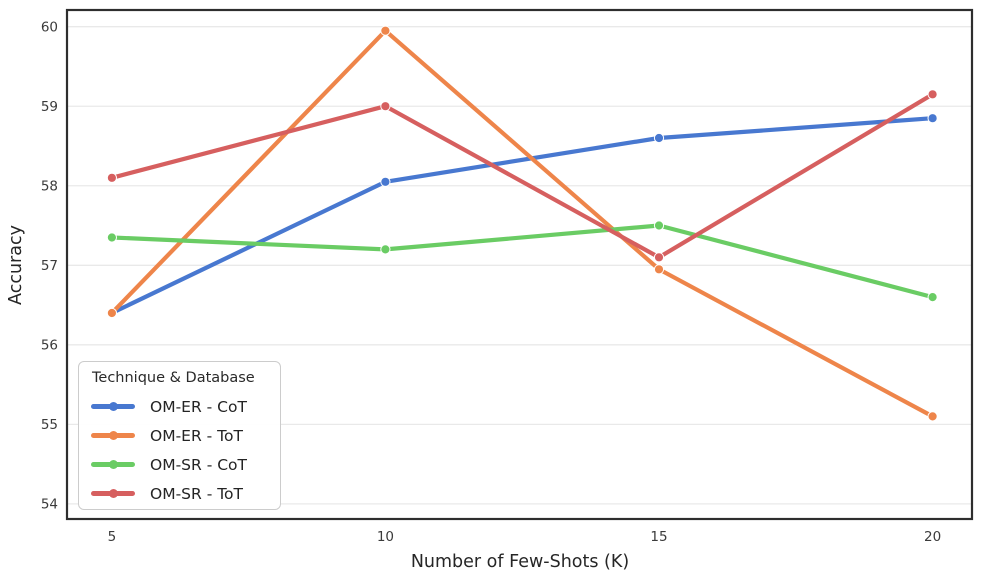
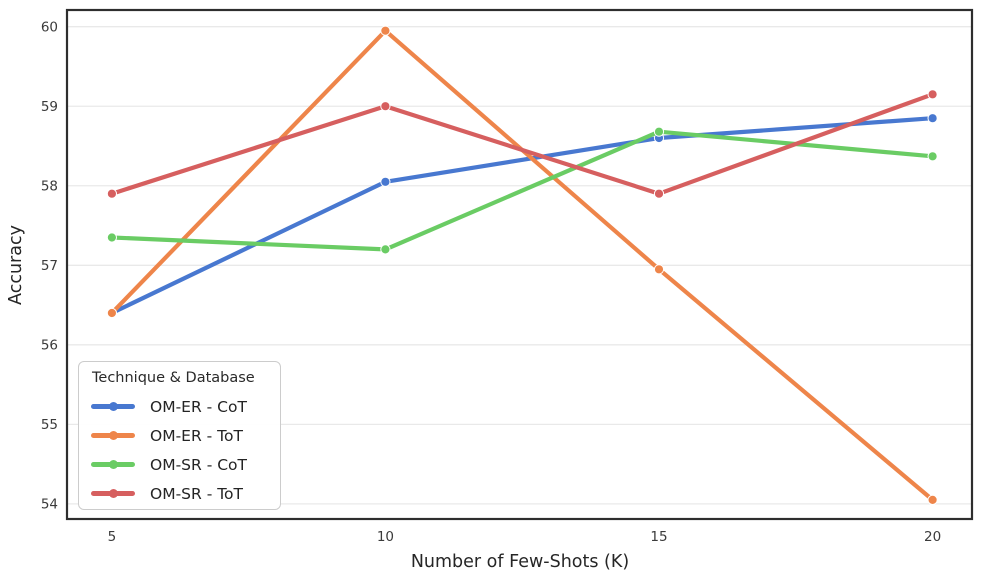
OM-SR - ToT/5: 58.1 -> 57.9
OM-SR - CoT/15: 57.5 -> 58.7
OM-SR - ToT/15: 57.1 -> 57.9
OM-ER - ToT/20: 55.1 -> 54.0
OM-SR - CoT/20: 56.6 -> 58.4
